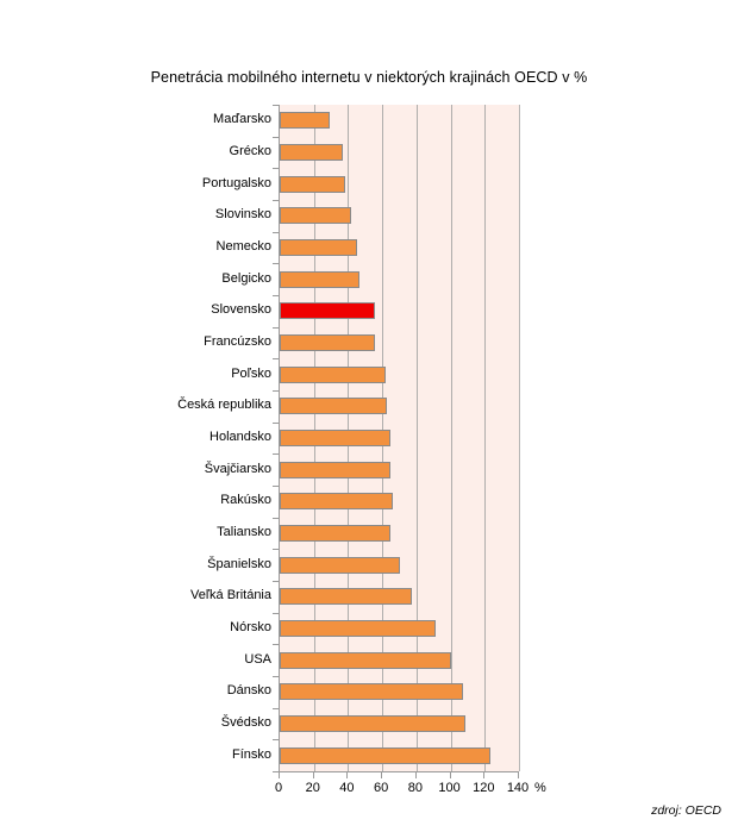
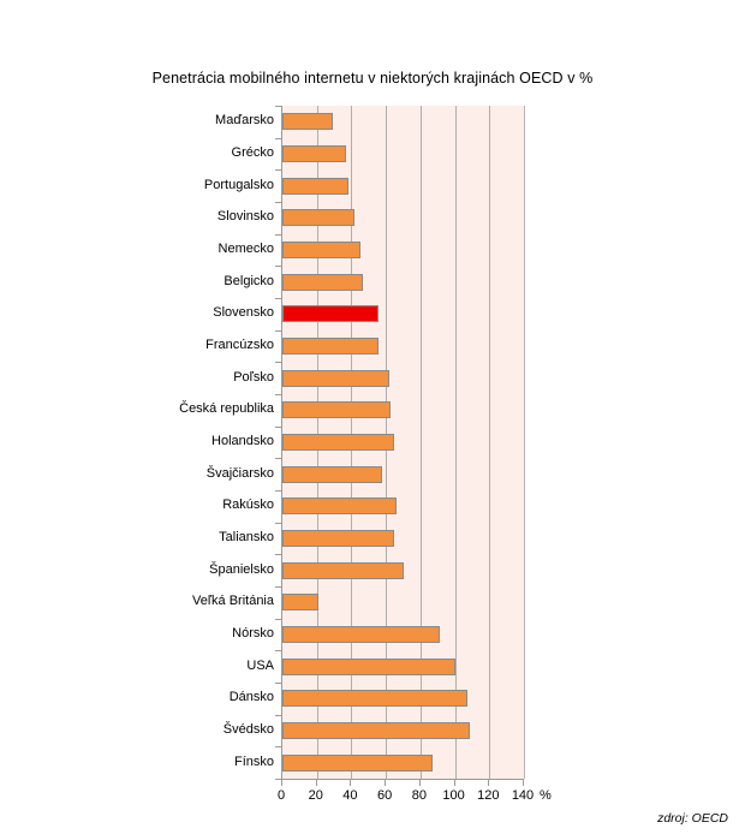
Švajčiarsko: 65 -> 58
Veľká Británia: 77 -> 21
Fínsko: 123 -> 87
